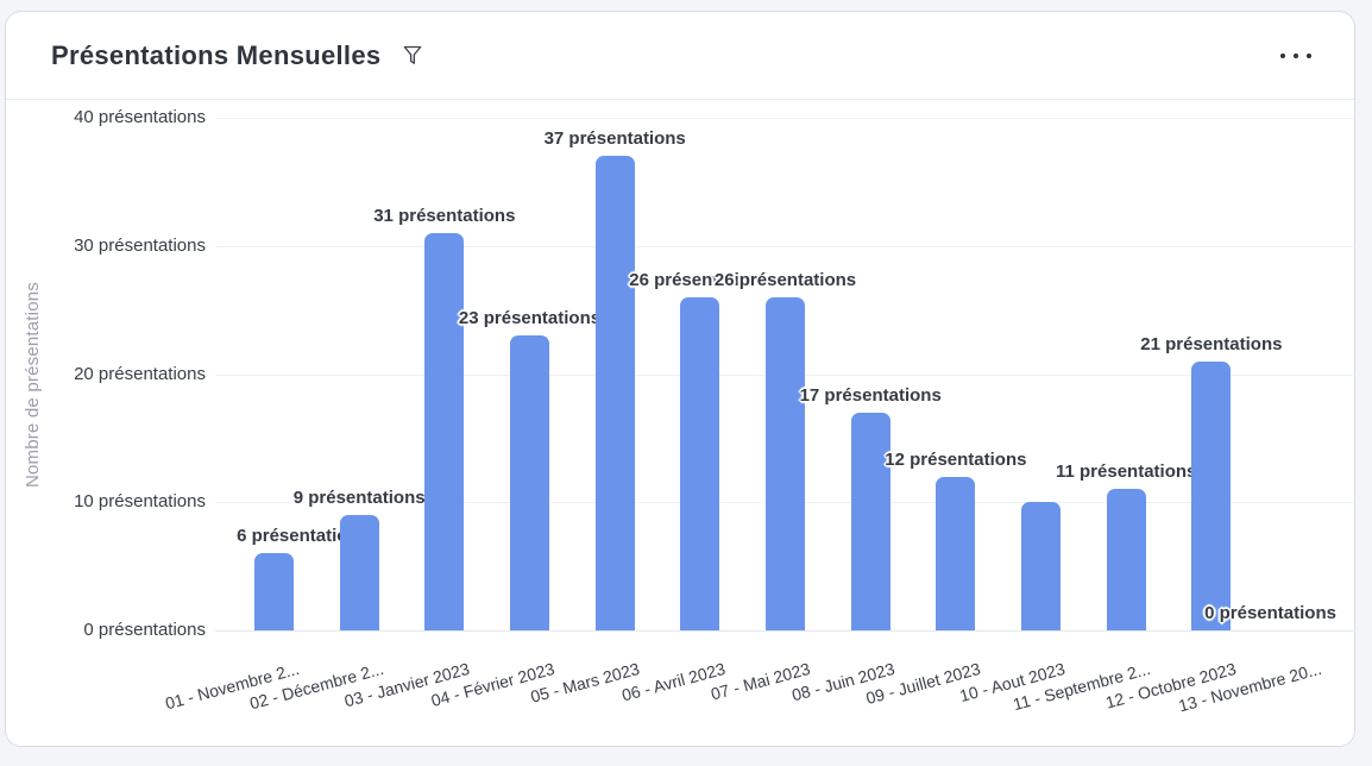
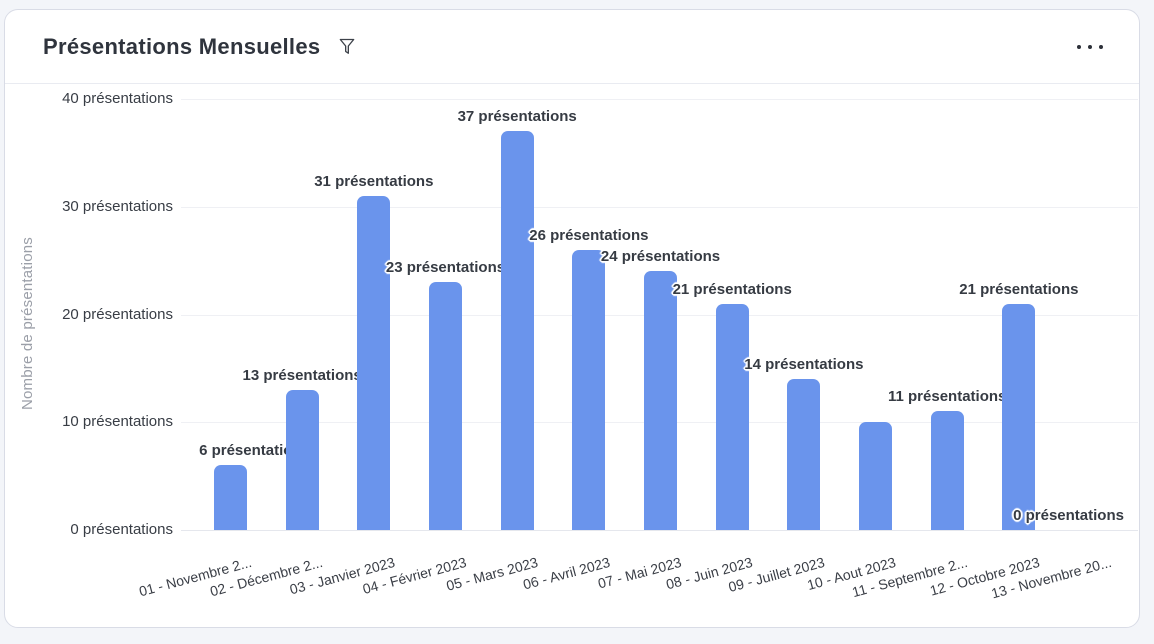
02 - Décembre 2...: 9 -> 13
07 - Mai 2023: 26 -> 24
08 - Juin 2023: 17 -> 21
09 - Juillet 2023: 12 -> 14
